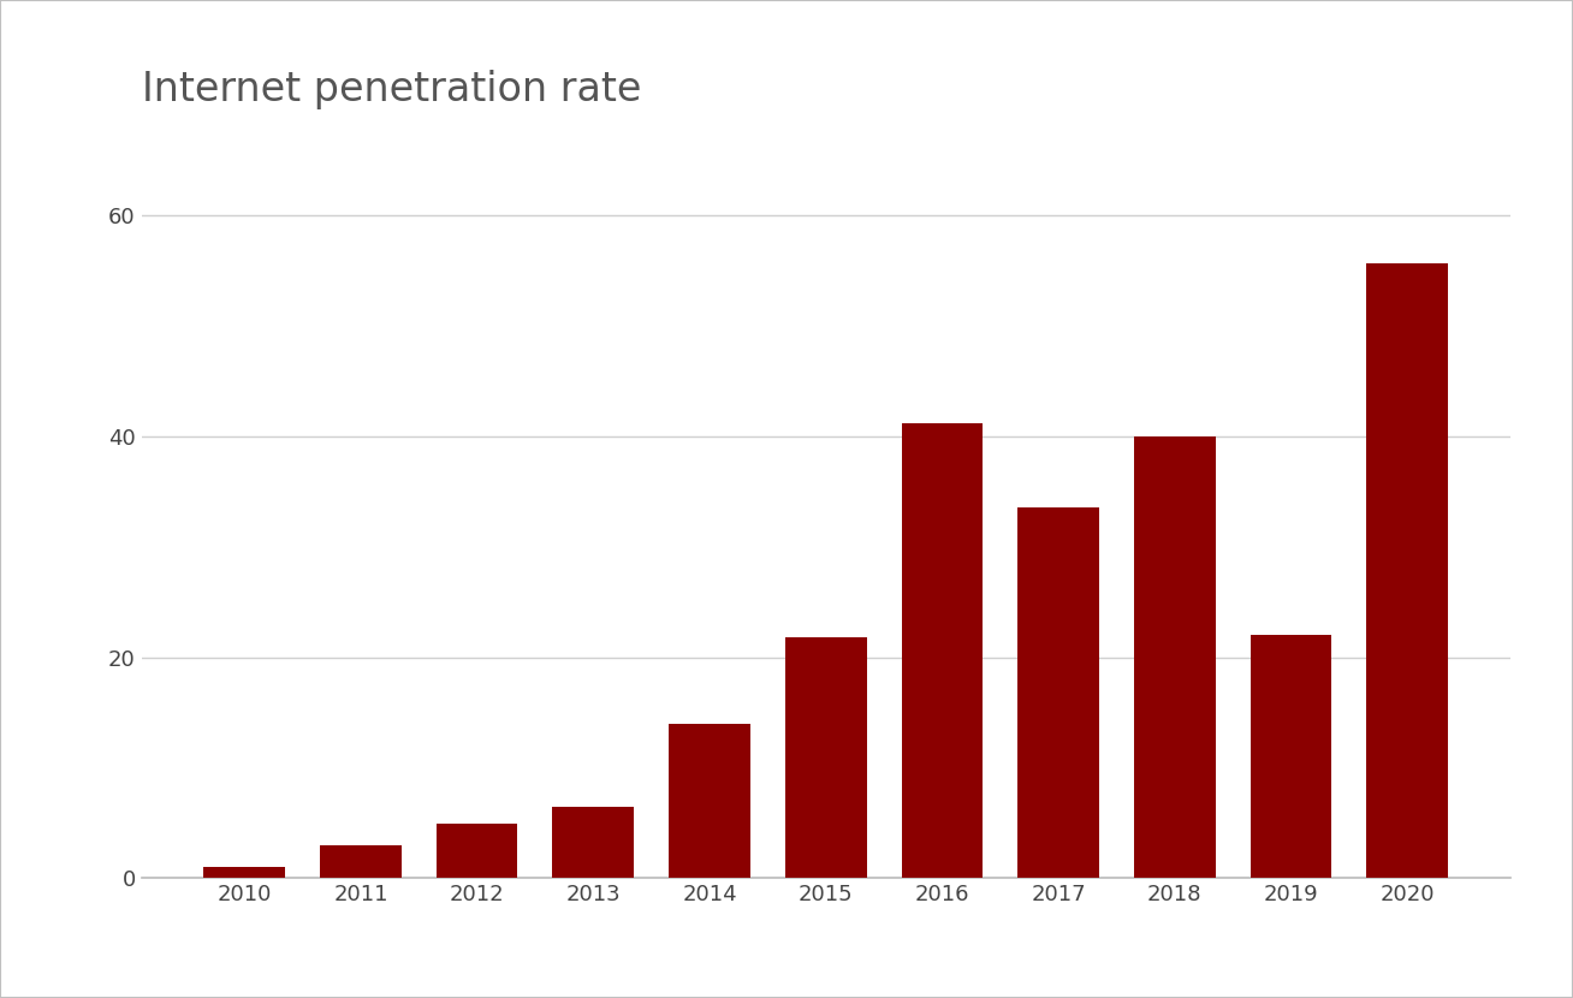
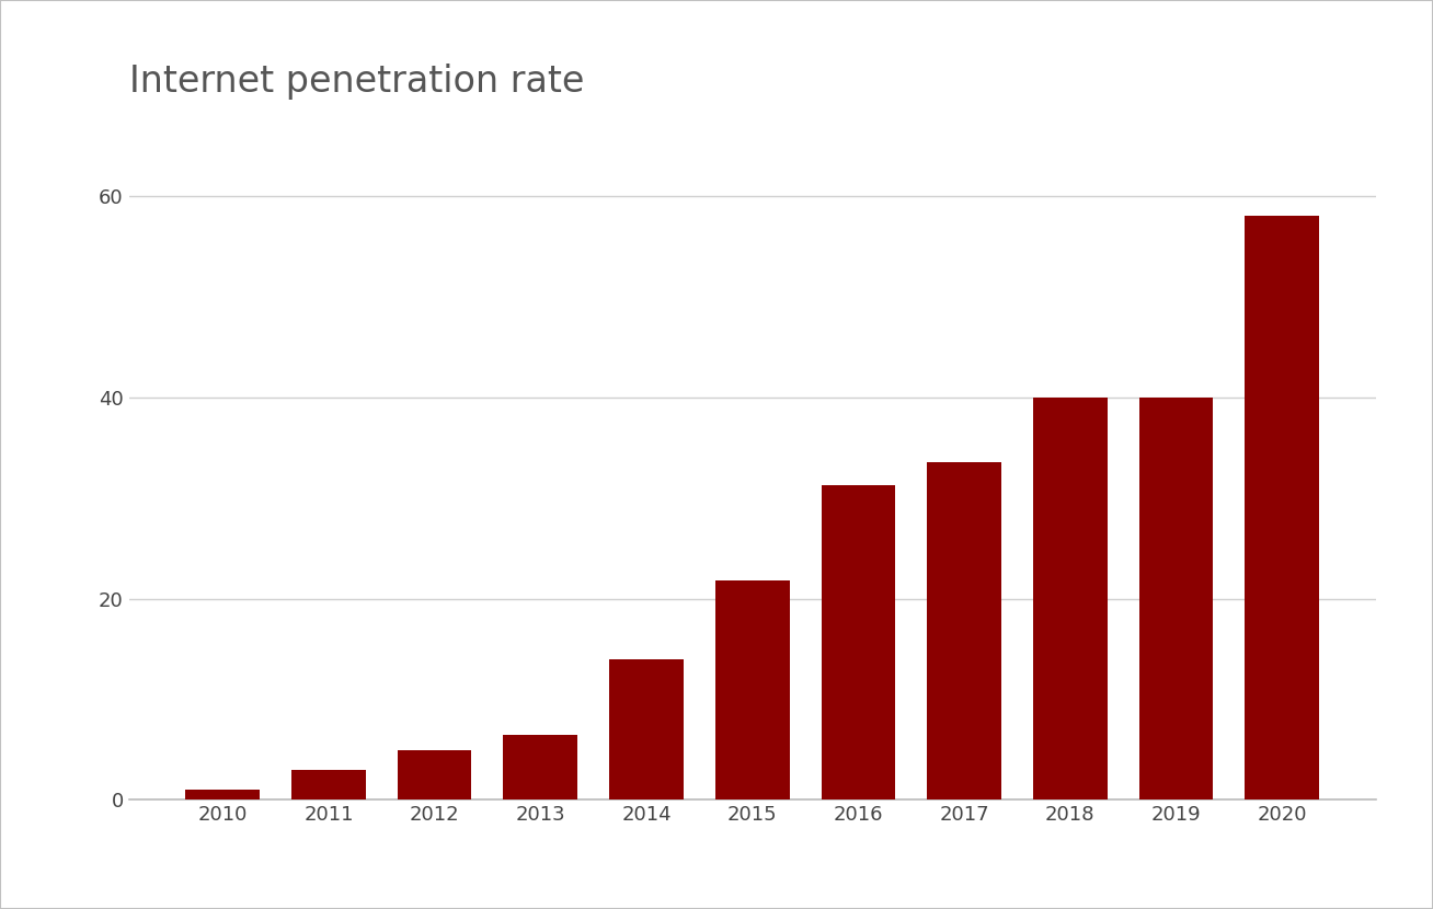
2016: 41.2 -> 31.3
2019: 22.0 -> 40.0
2020: 55.6 -> 58.0
